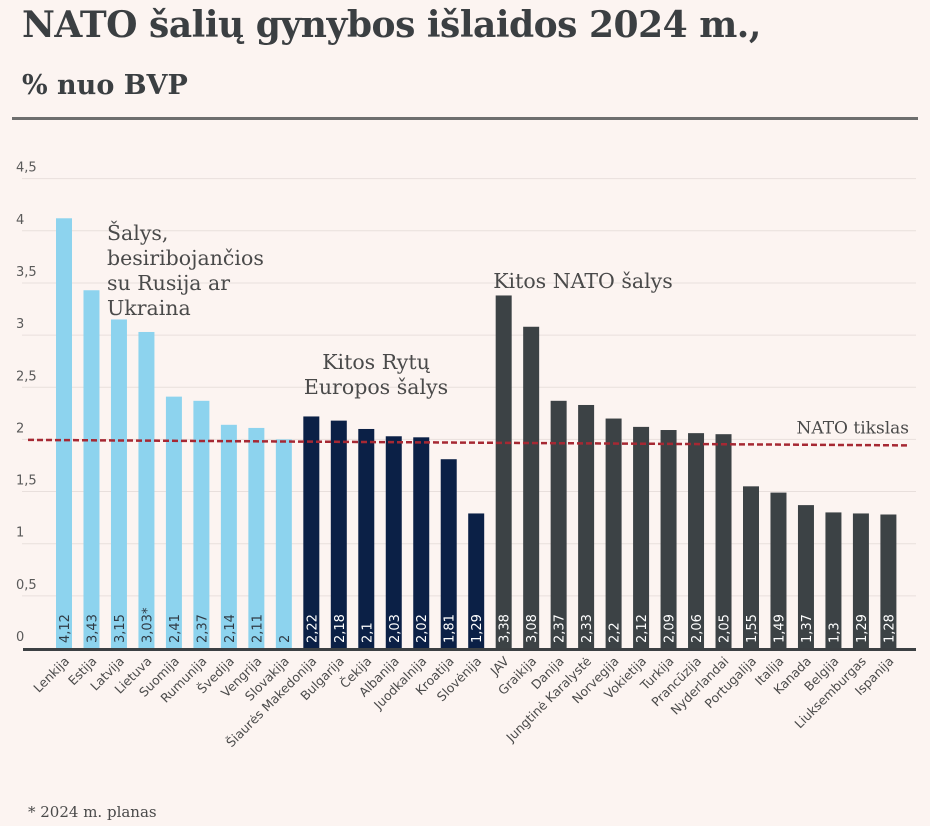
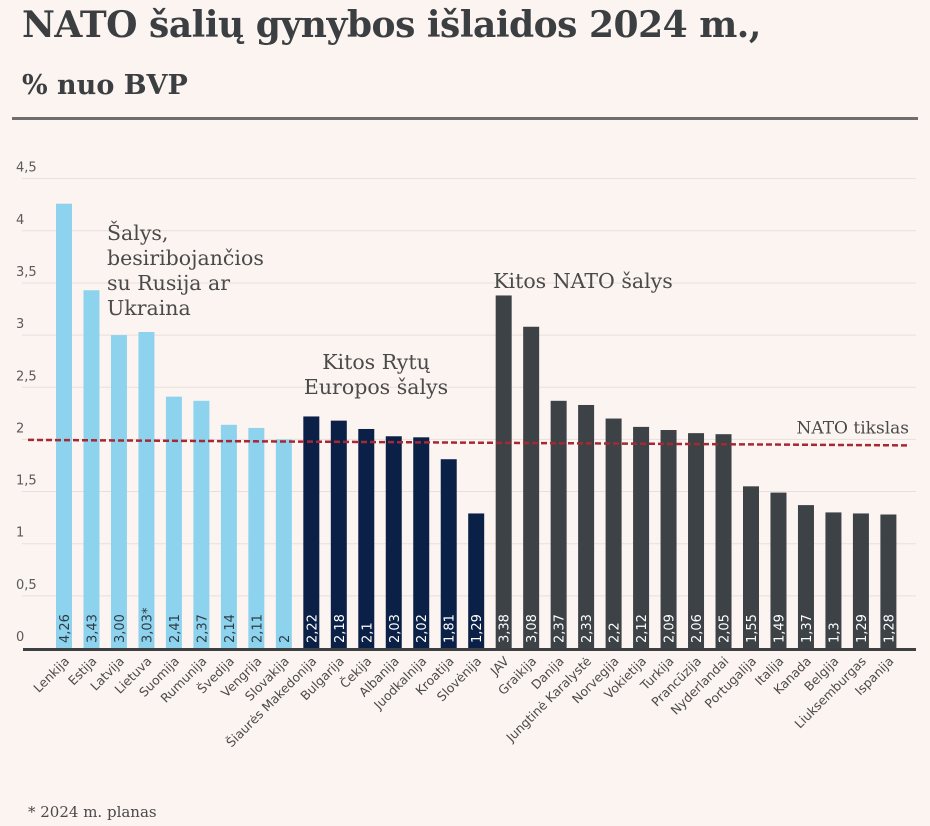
Lenkija: 4,12 -> 4,26
Latvija: 3,15 -> 3,00
